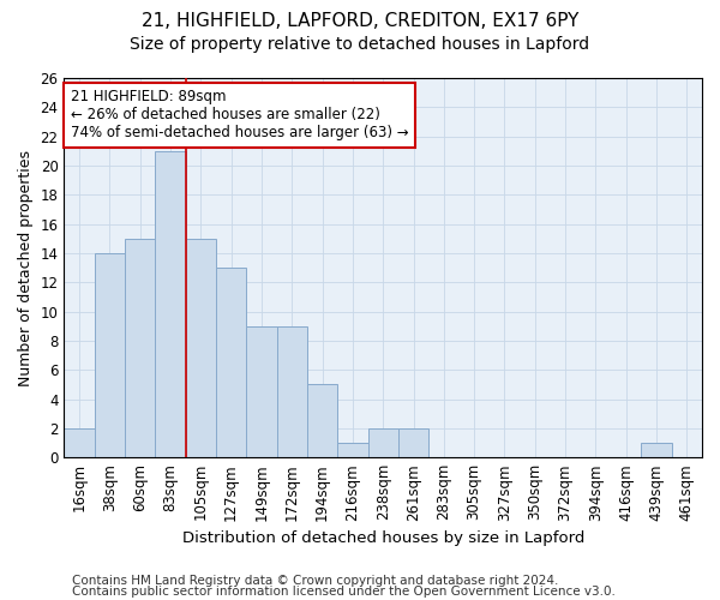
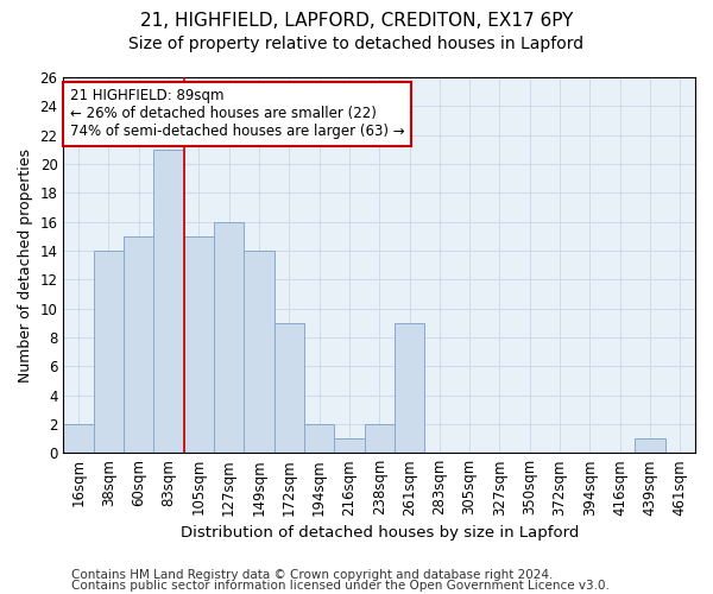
127sqm: 13 -> 16
149sqm: 9 -> 14
194sqm: 5 -> 2
261sqm: 2 -> 9
